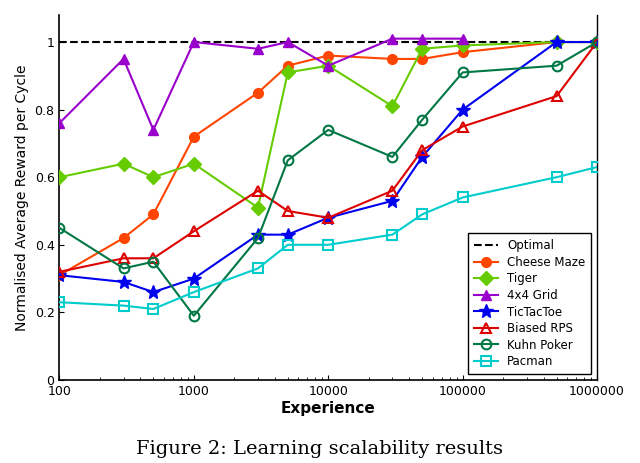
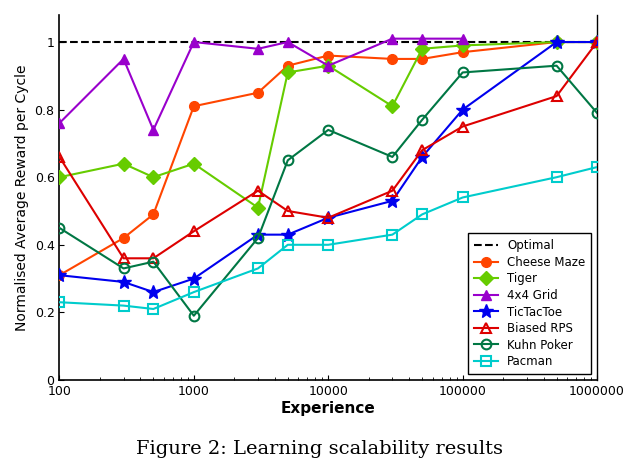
Biased RPS/100: 0.32 -> 0.66
Cheese Maze/1000: 0.72 -> 0.81
Kuhn Poker/1000000: 1.00 -> 0.79
